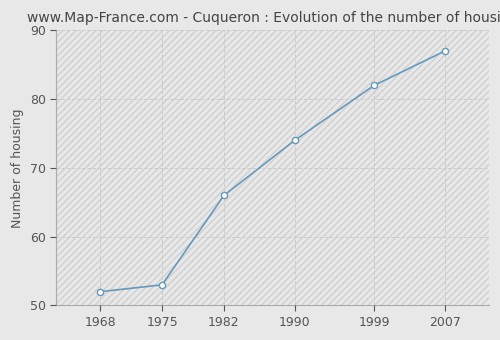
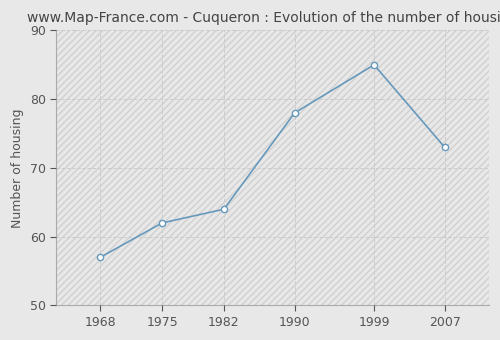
1968: 52 -> 57
1975: 53 -> 62
1982: 66 -> 64
1990: 74 -> 78
1999: 82 -> 85
2007: 87 -> 73
